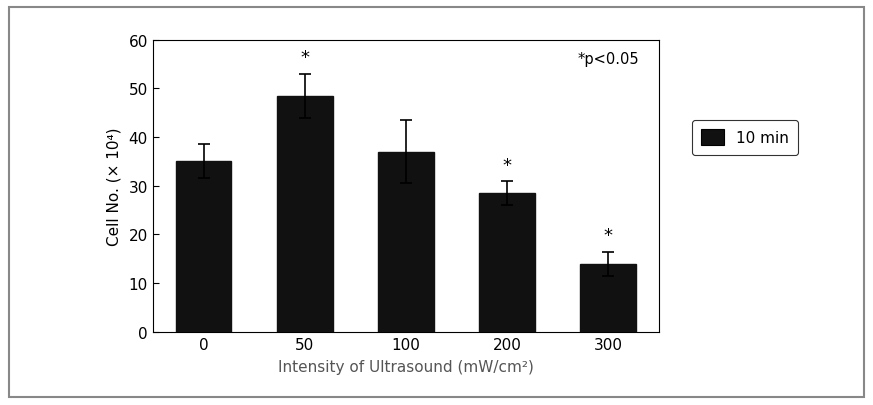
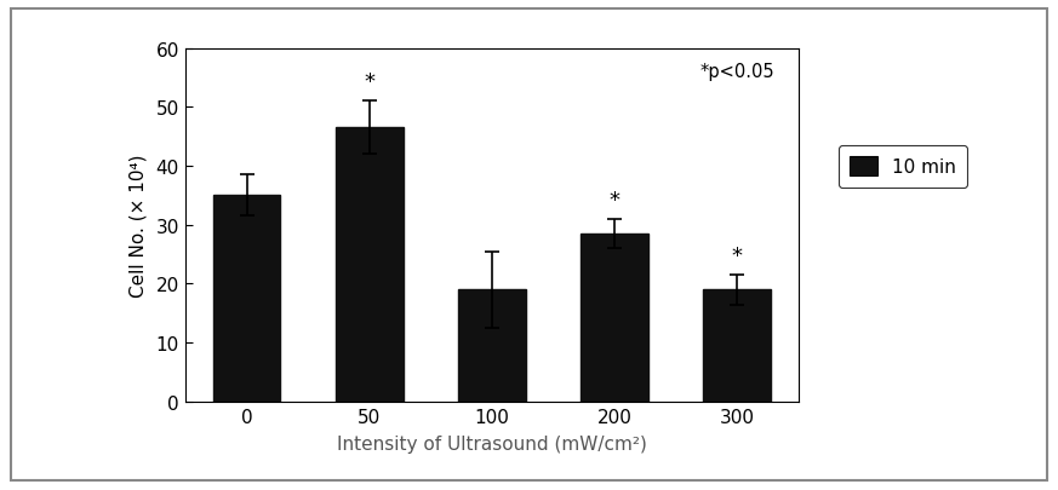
50: 48.5 -> 46.5
100: 37.0 -> 19.0
300: 14.0 -> 19.0
